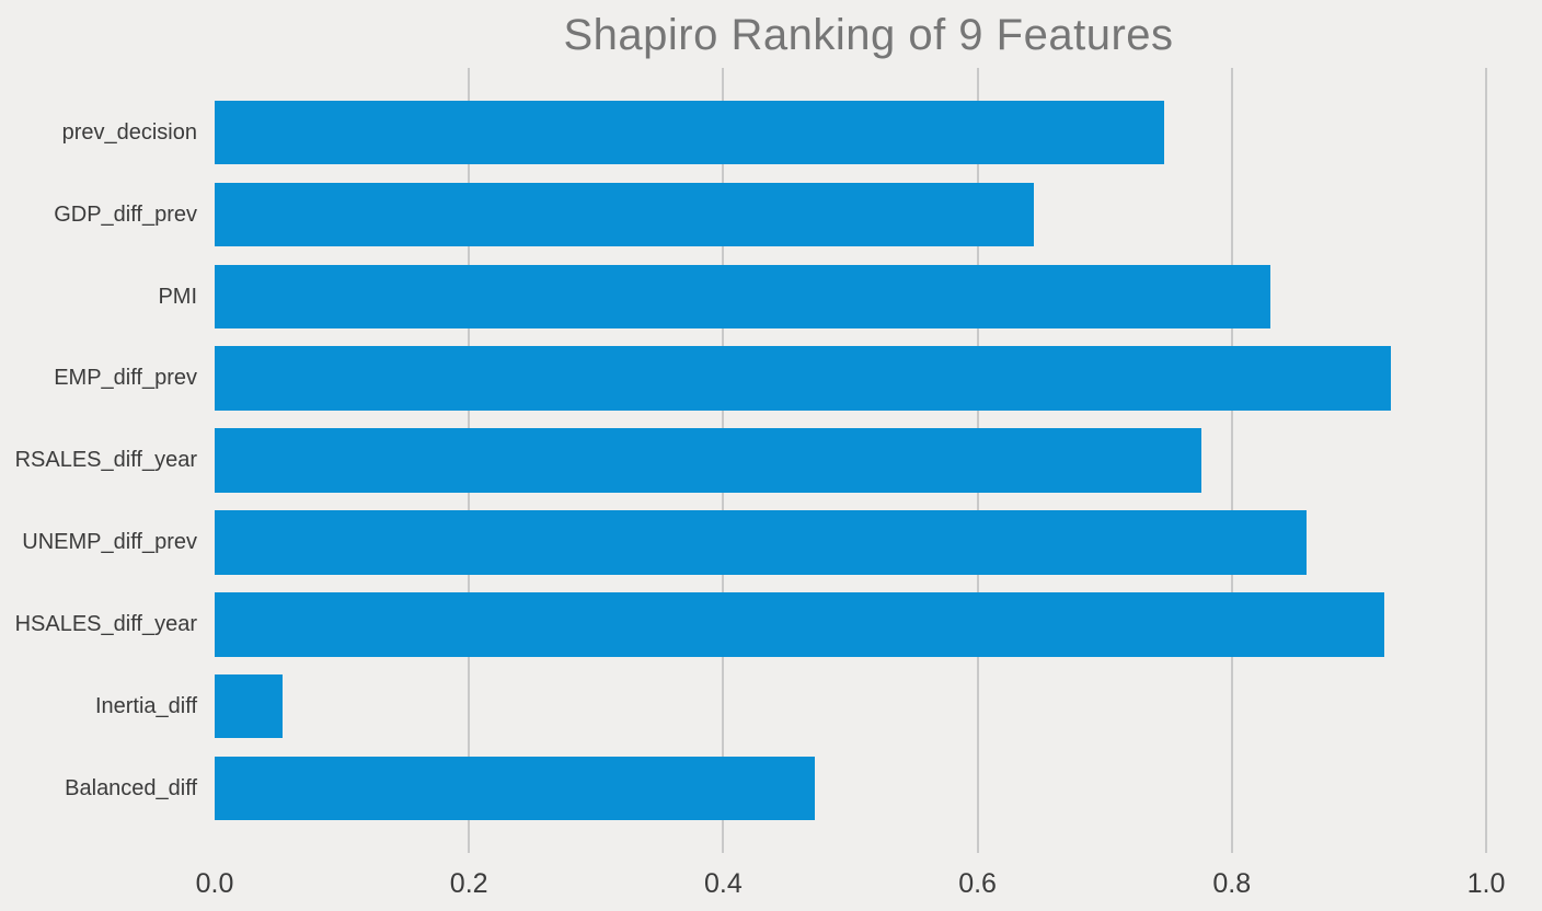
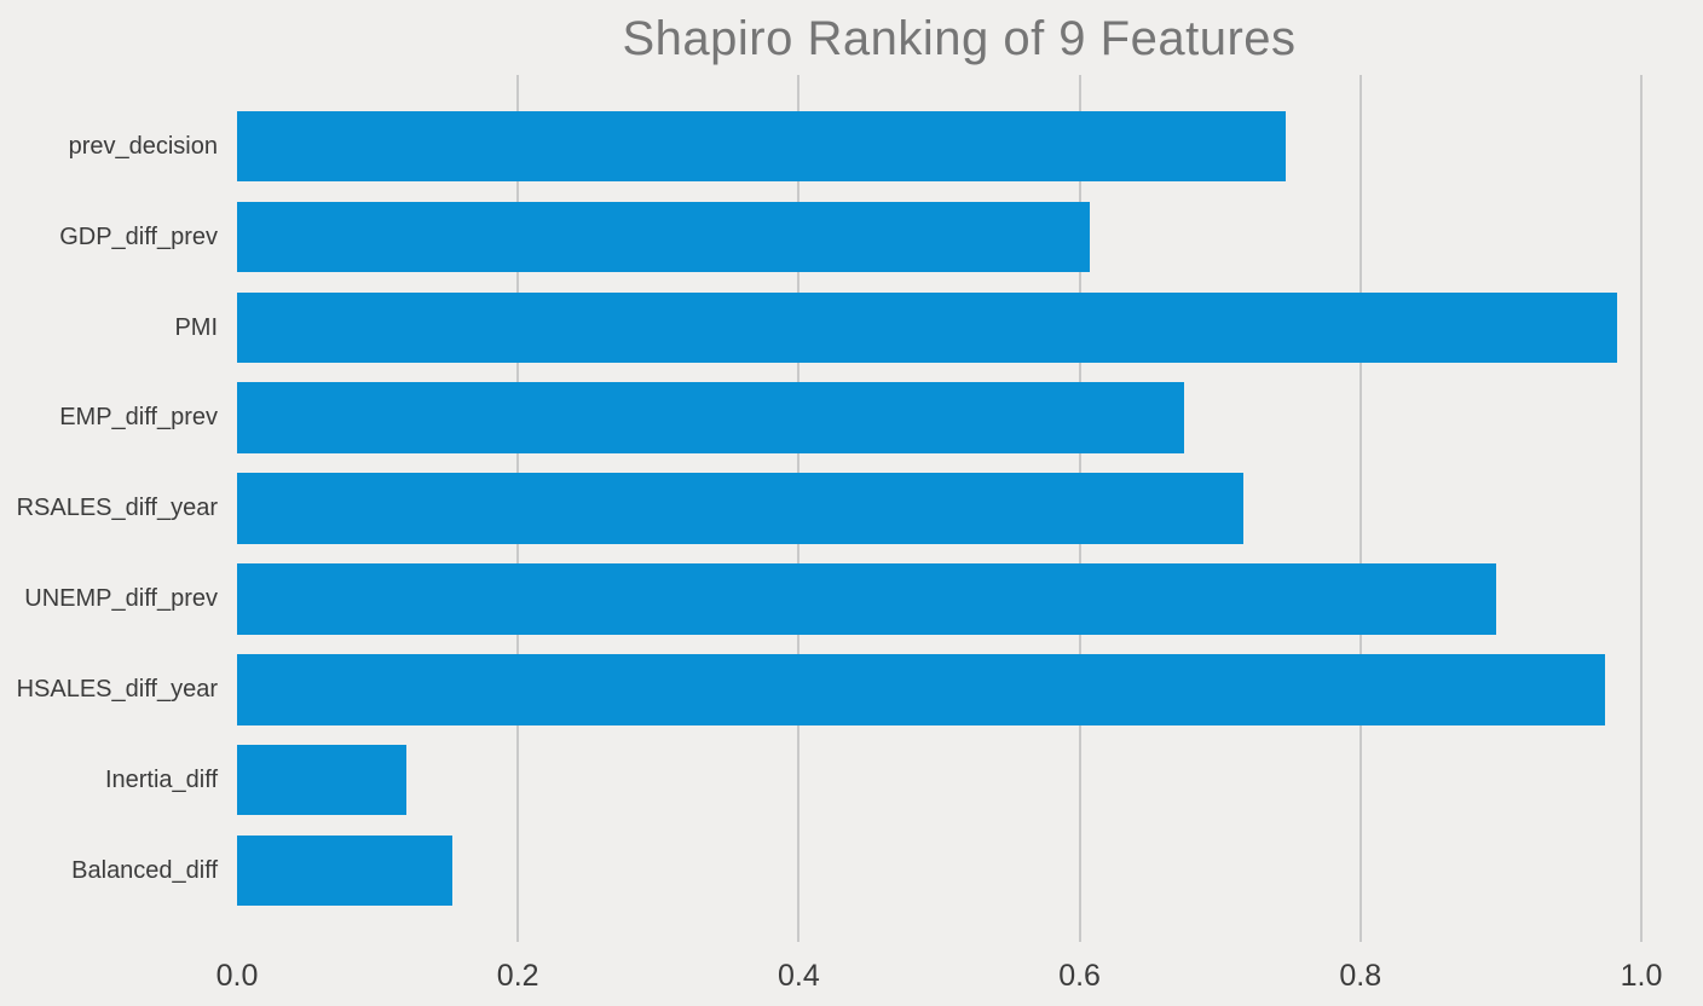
GDP_diff_prev: 0.644 -> 0.607
PMI: 0.830 -> 0.983
EMP_diff_prev: 0.925 -> 0.674
RSALES_diff_year: 0.776 -> 0.717
UNEMP_diff_prev: 0.859 -> 0.897
HSALES_diff_year: 0.920 -> 0.974
Inertia_diff: 0.053 -> 0.121
Balanced_diff: 0.472 -> 0.153
